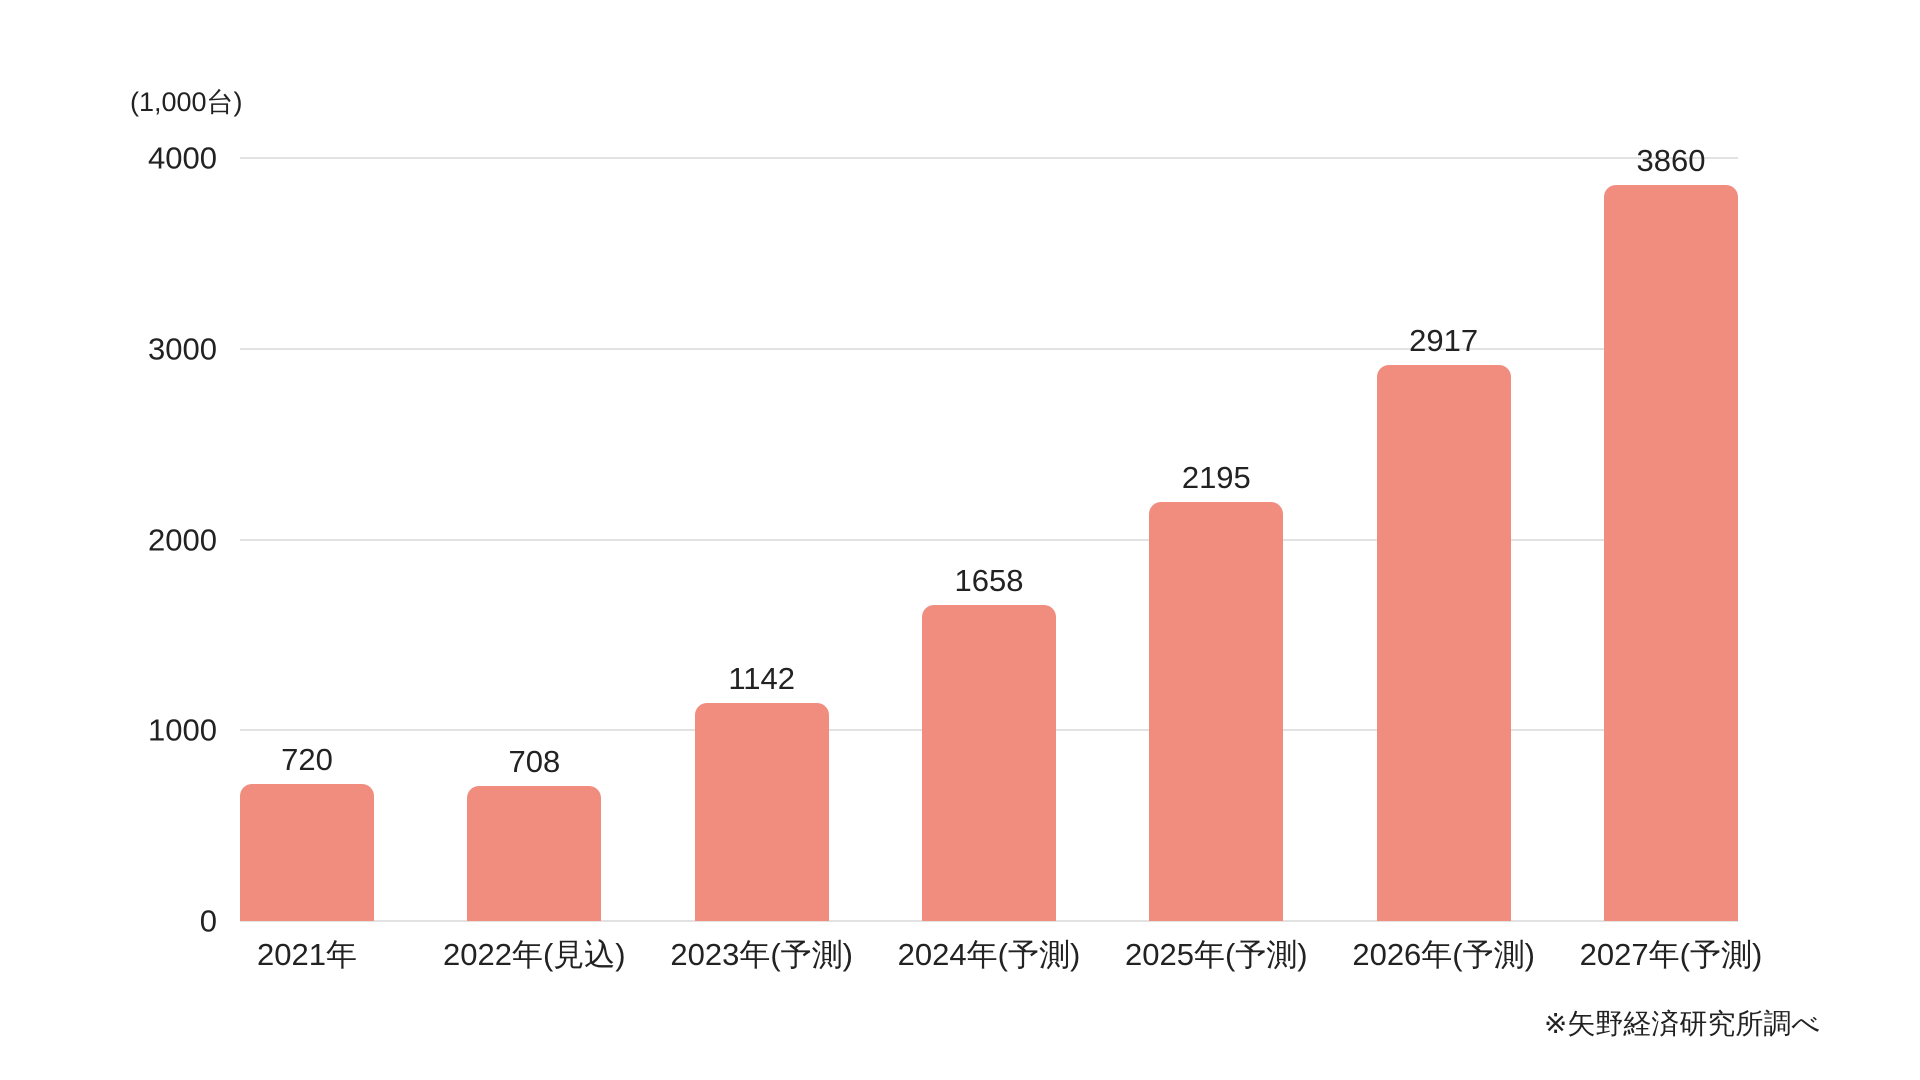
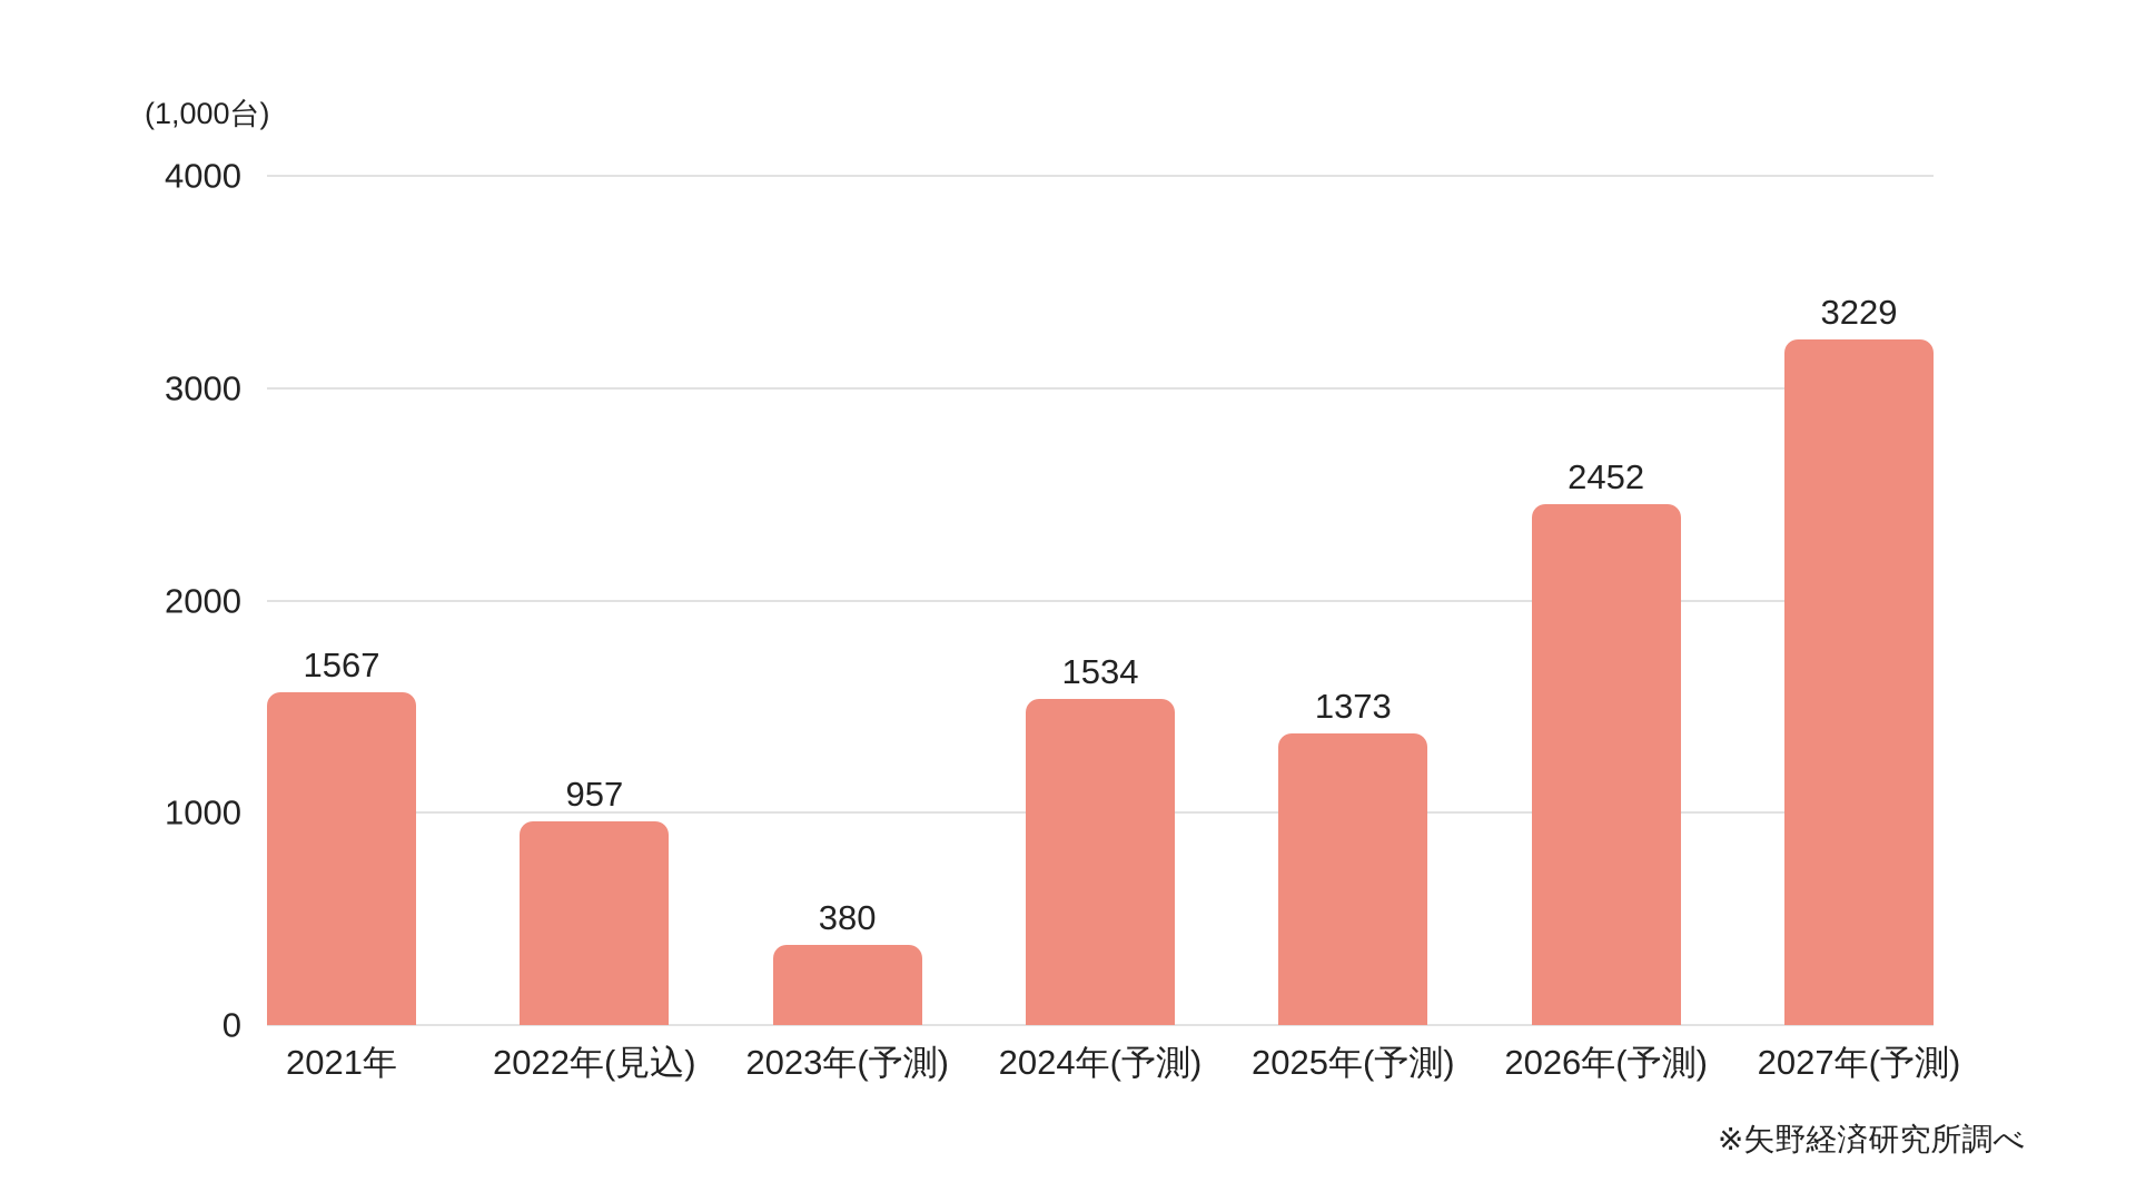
2021年: 720 -> 1567
2022年(見込): 708 -> 957
2023年(予測): 1142 -> 380
2024年(予測): 1658 -> 1534
2025年(予測): 2195 -> 1373
2026年(予測): 2917 -> 2452
2027年(予測): 3860 -> 3229
